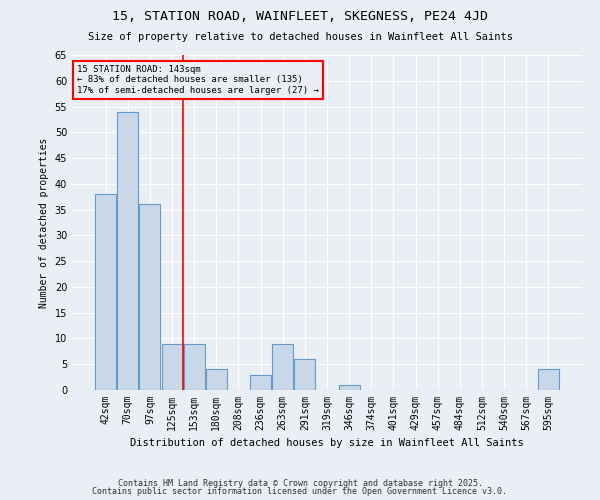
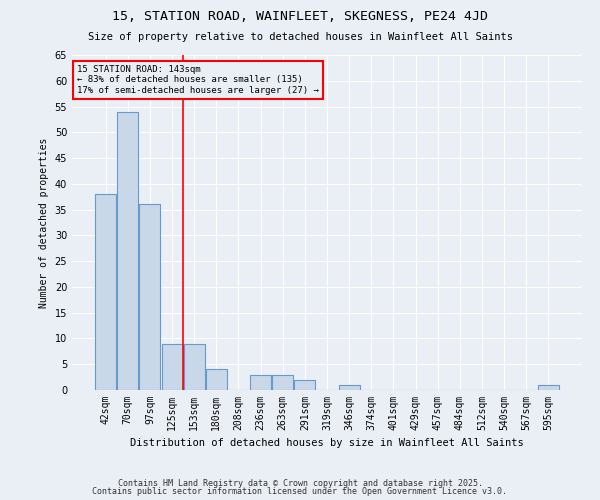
263sqm: 9 -> 3
291sqm: 6 -> 2
595sqm: 4 -> 1
